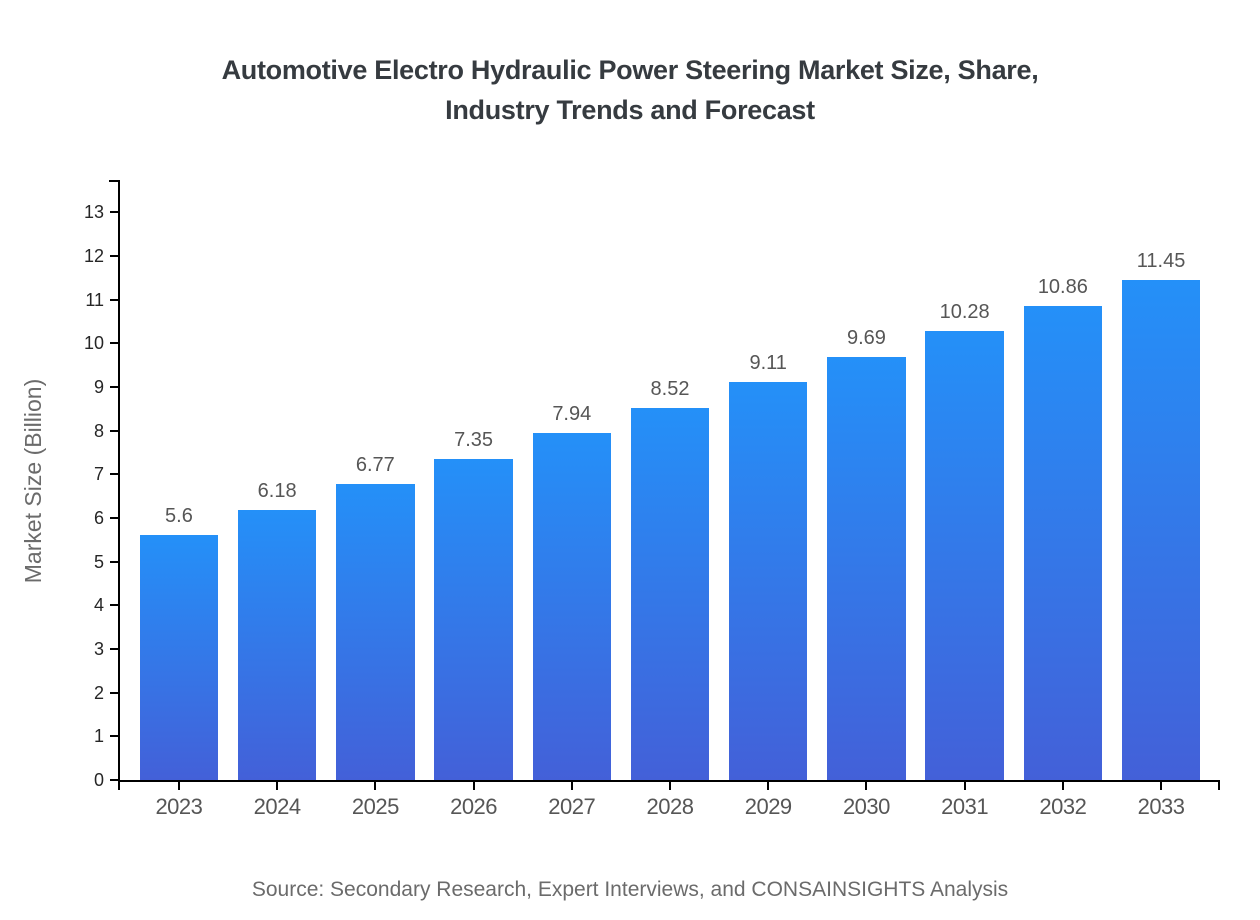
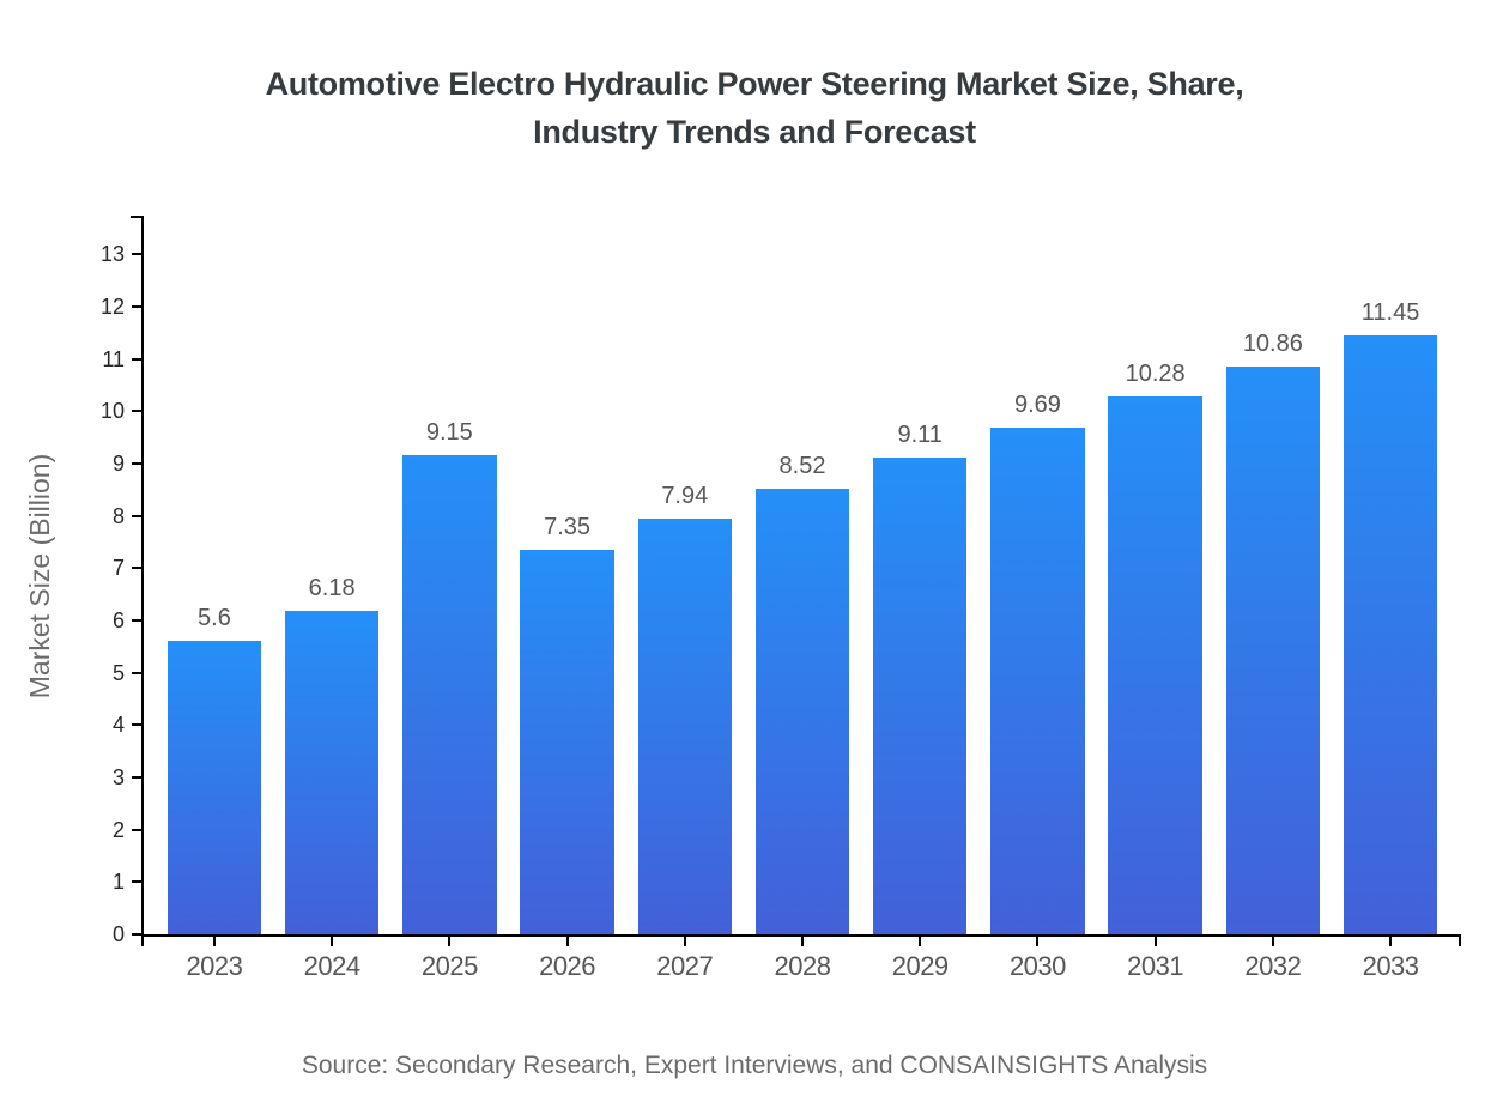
2025: 6.77 -> 9.15
